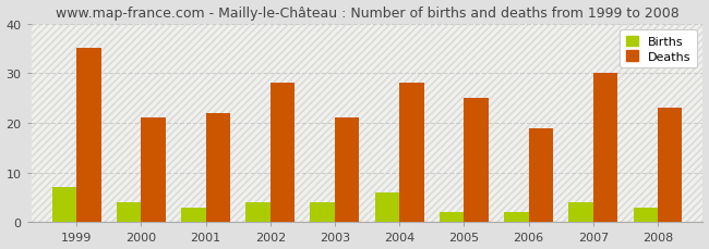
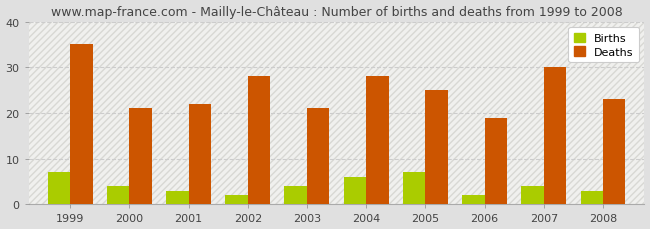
Births/2002: 4 -> 2
Births/2005: 2 -> 7
